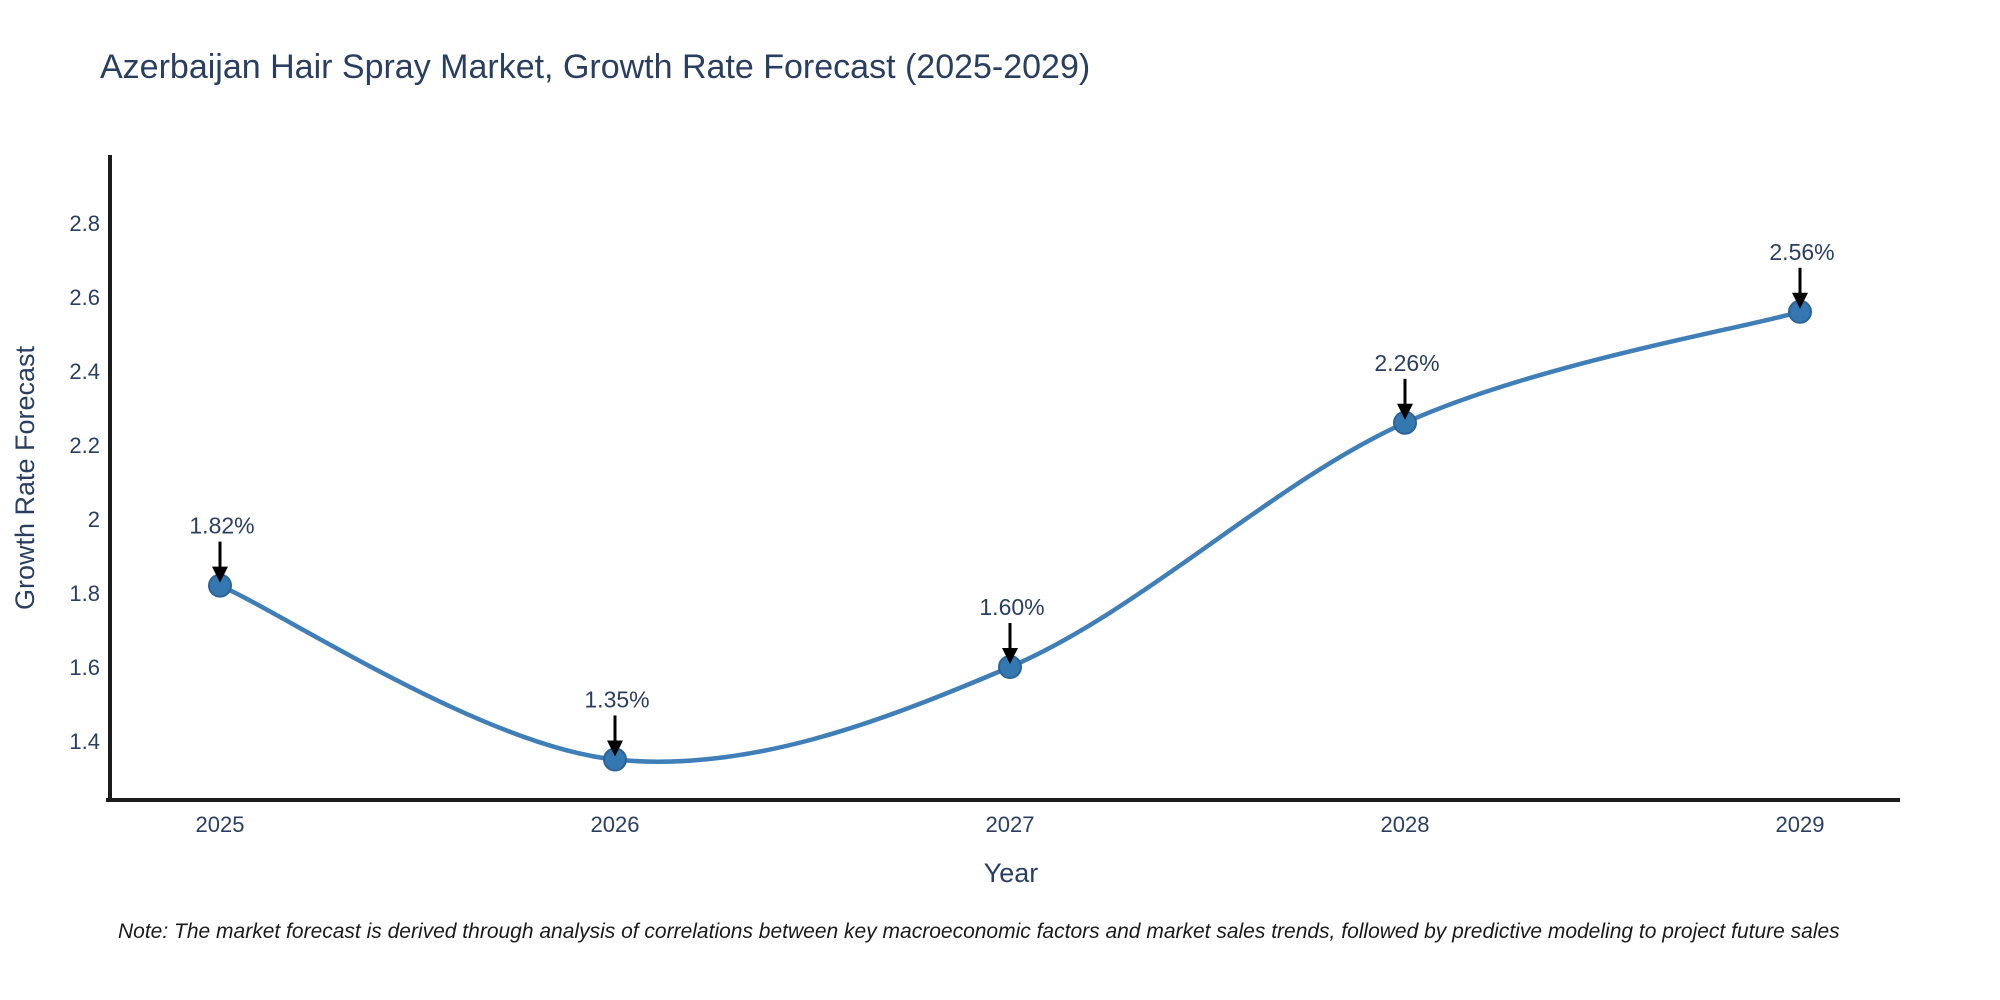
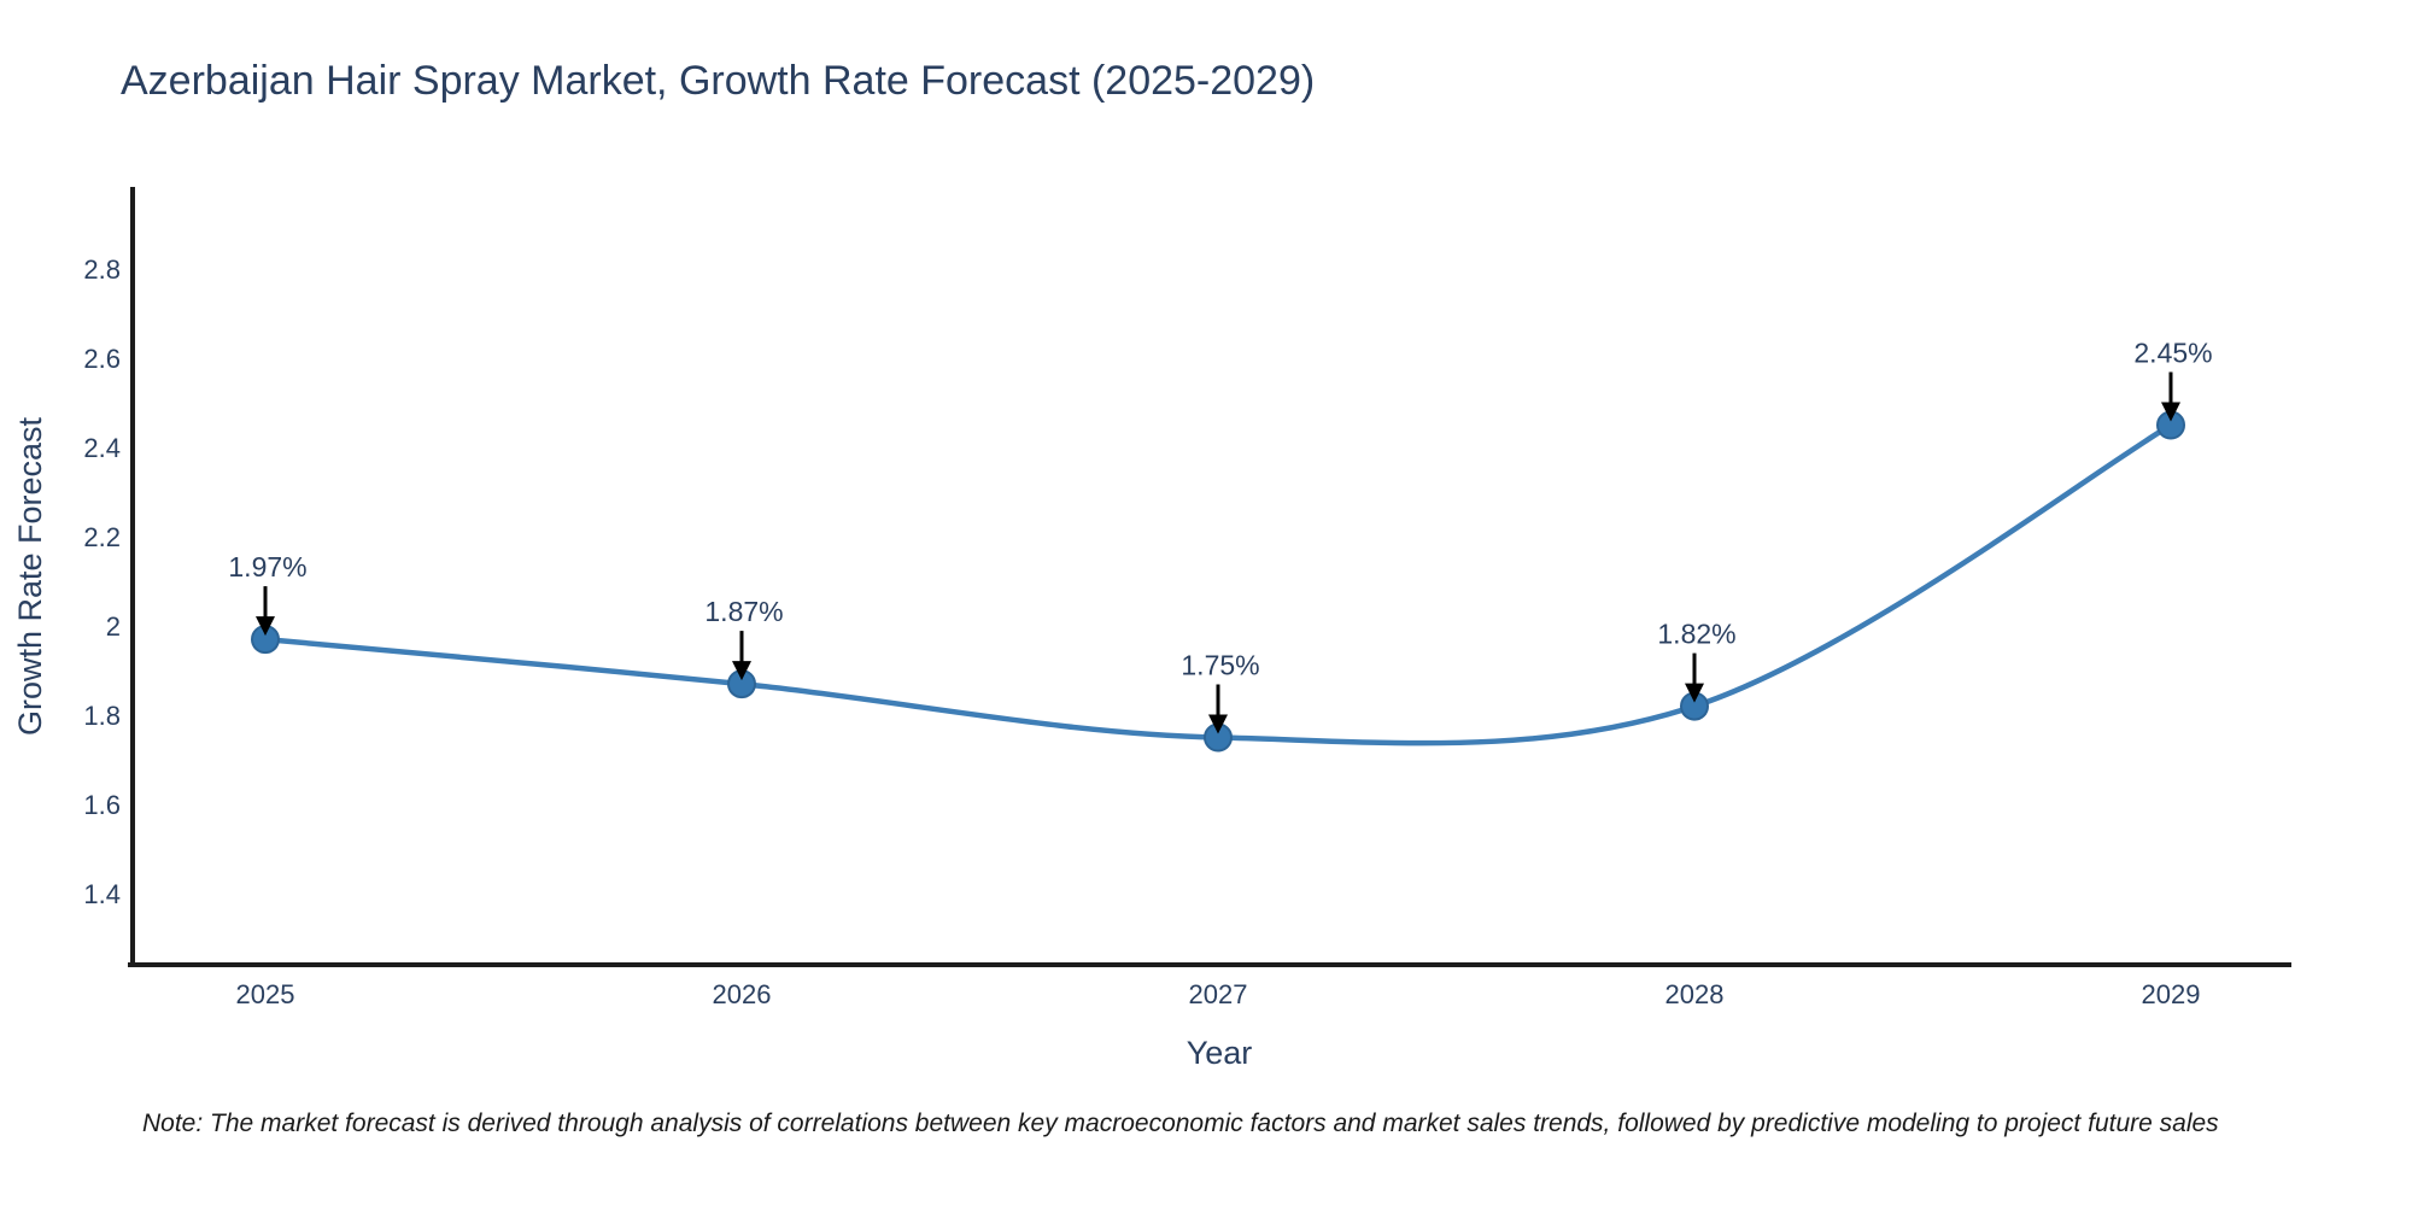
2025: 1.82% -> 1.97%
2026: 1.35% -> 1.87%
2027: 1.60% -> 1.75%
2028: 2.26% -> 1.82%
2029: 2.56% -> 2.45%
